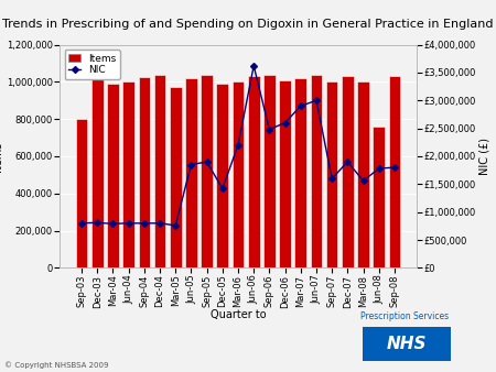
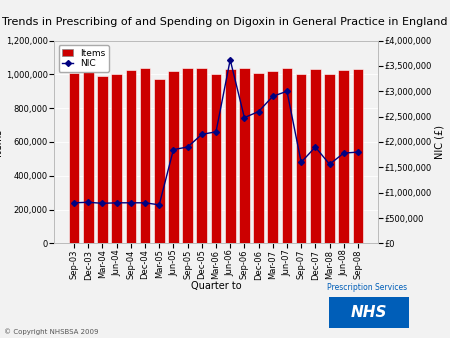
Items/Sep-03: 800,000 -> 1,010,000
Items/Dec-05: 990,000 -> 1,040,000
NIC/Dec-05: £1,420,000 -> £2,150,000
Items/Jun-08: 760,000 -> 1,020,000
